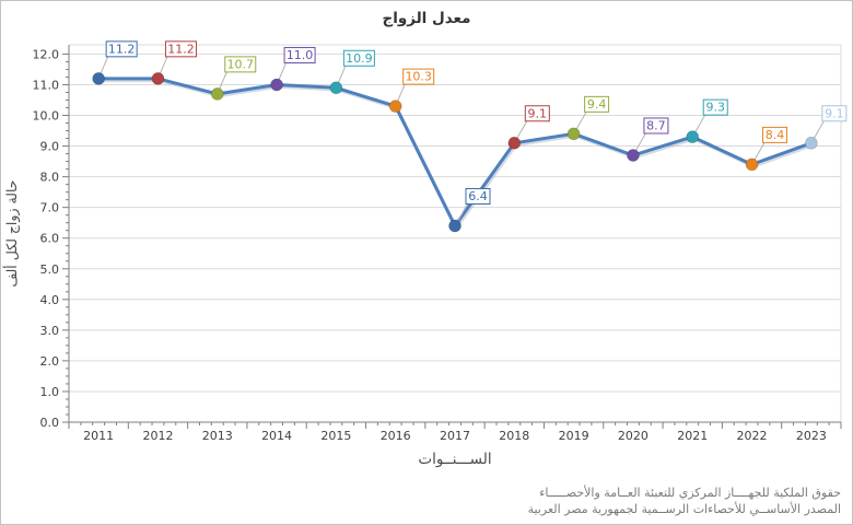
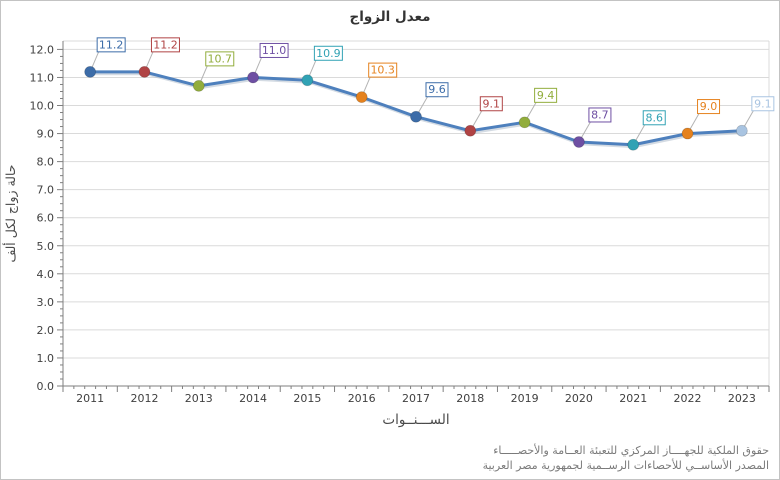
2017: 6.4 -> 9.6
2021: 9.3 -> 8.6
2022: 8.4 -> 9.0
